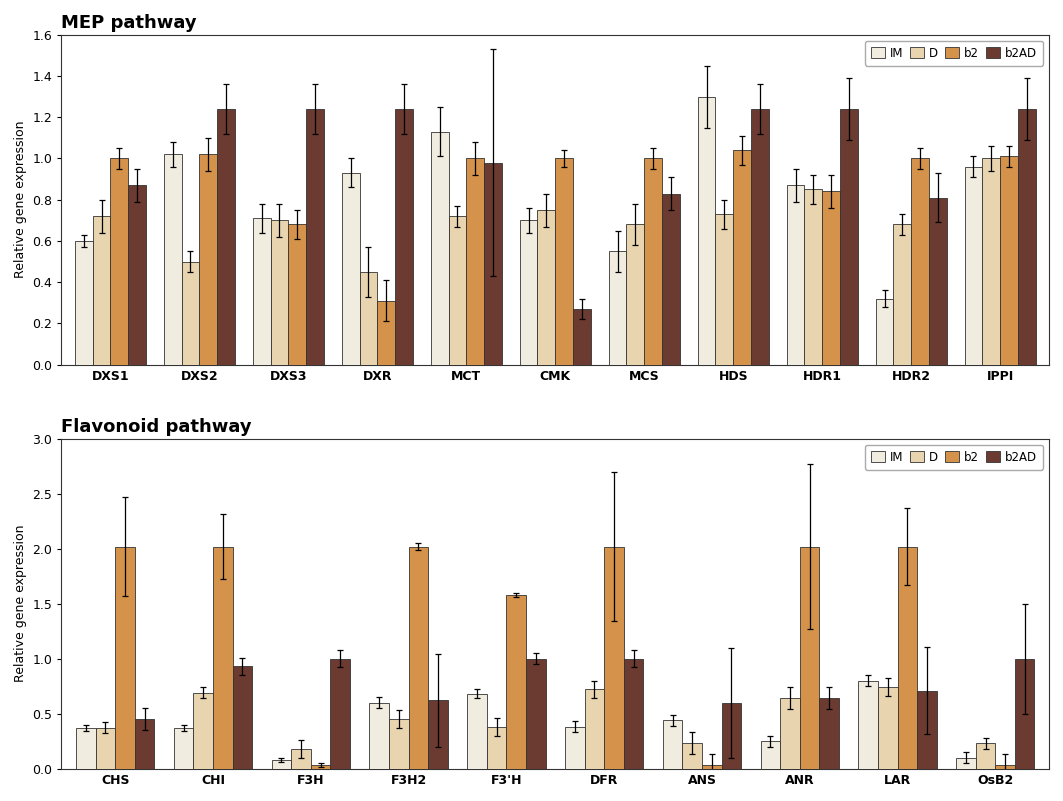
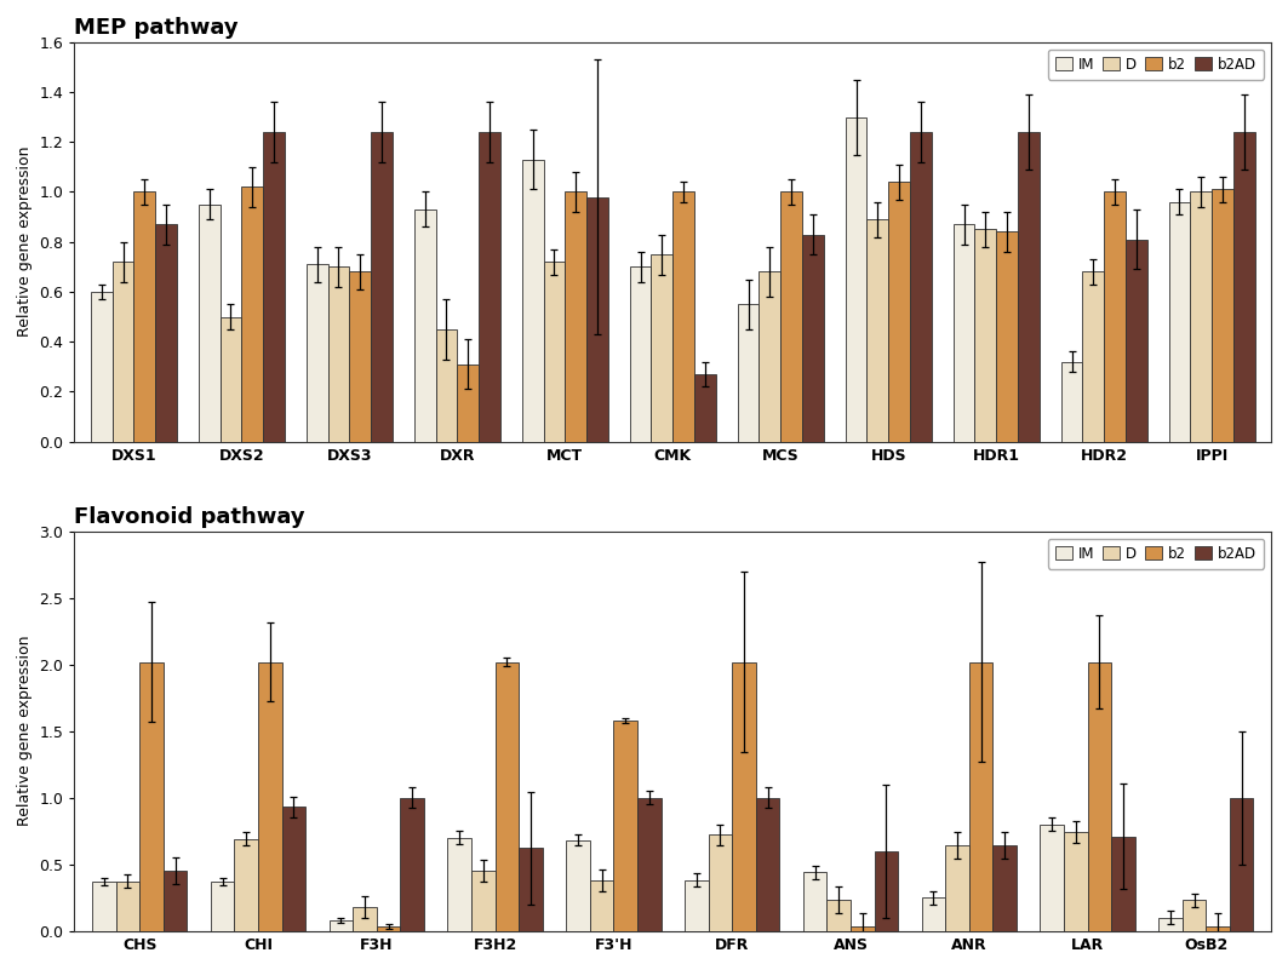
MEP pathway/IM/DXS2: 1.02 -> 0.95
MEP pathway/D/HDS: 0.73 -> 0.89
Flavonoid pathway/IM/F3H2: 0.60 -> 0.70
